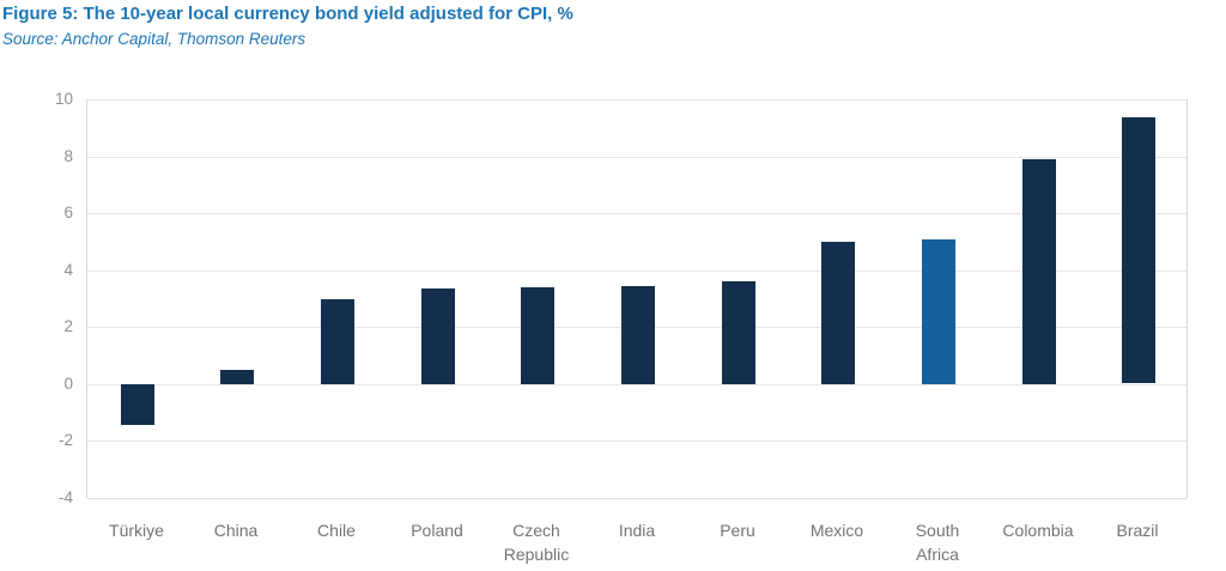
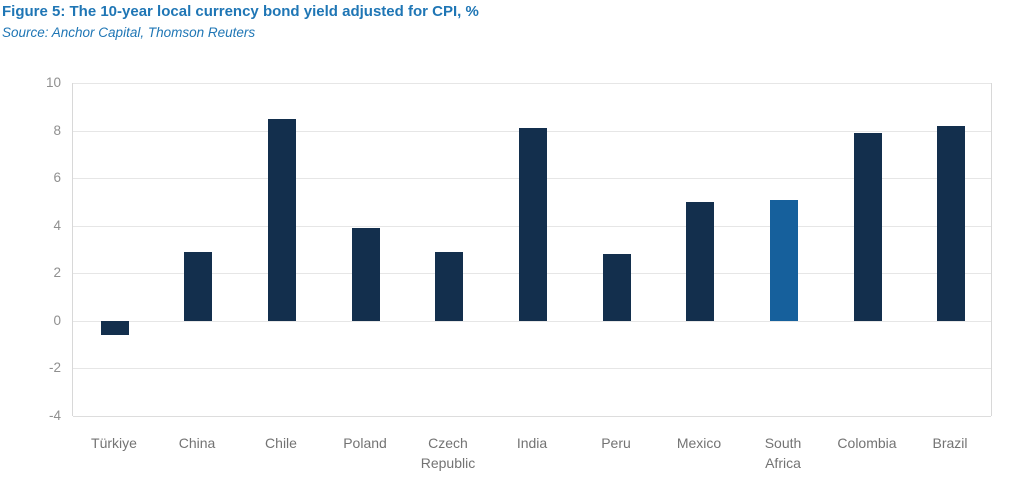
Türkiye: -1.4 -> -0.6
China: 0.5 -> 2.9
Chile: 3.0 -> 8.5
Poland: 3.4 -> 3.9
Czech Republic: 3.4 -> 2.9
India: 3.5 -> 8.1
Peru: 3.6 -> 2.8
Brazil: 9.3 -> 8.2
